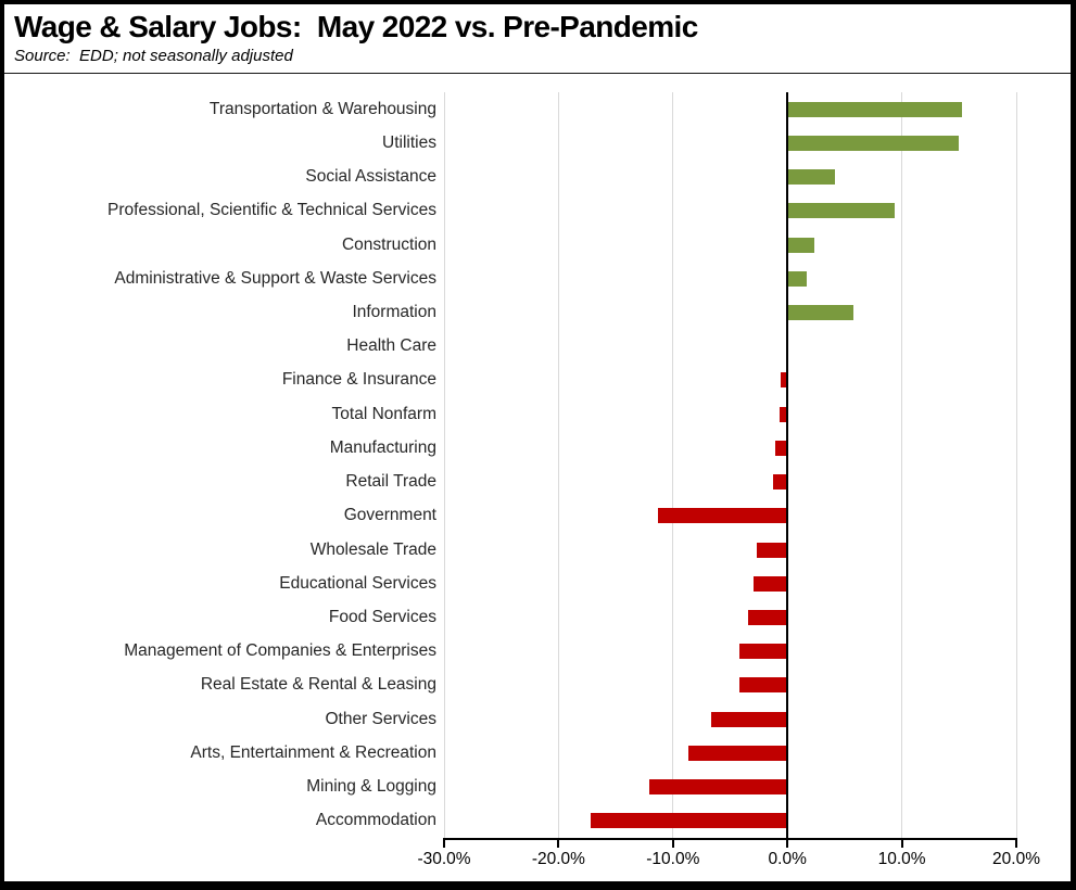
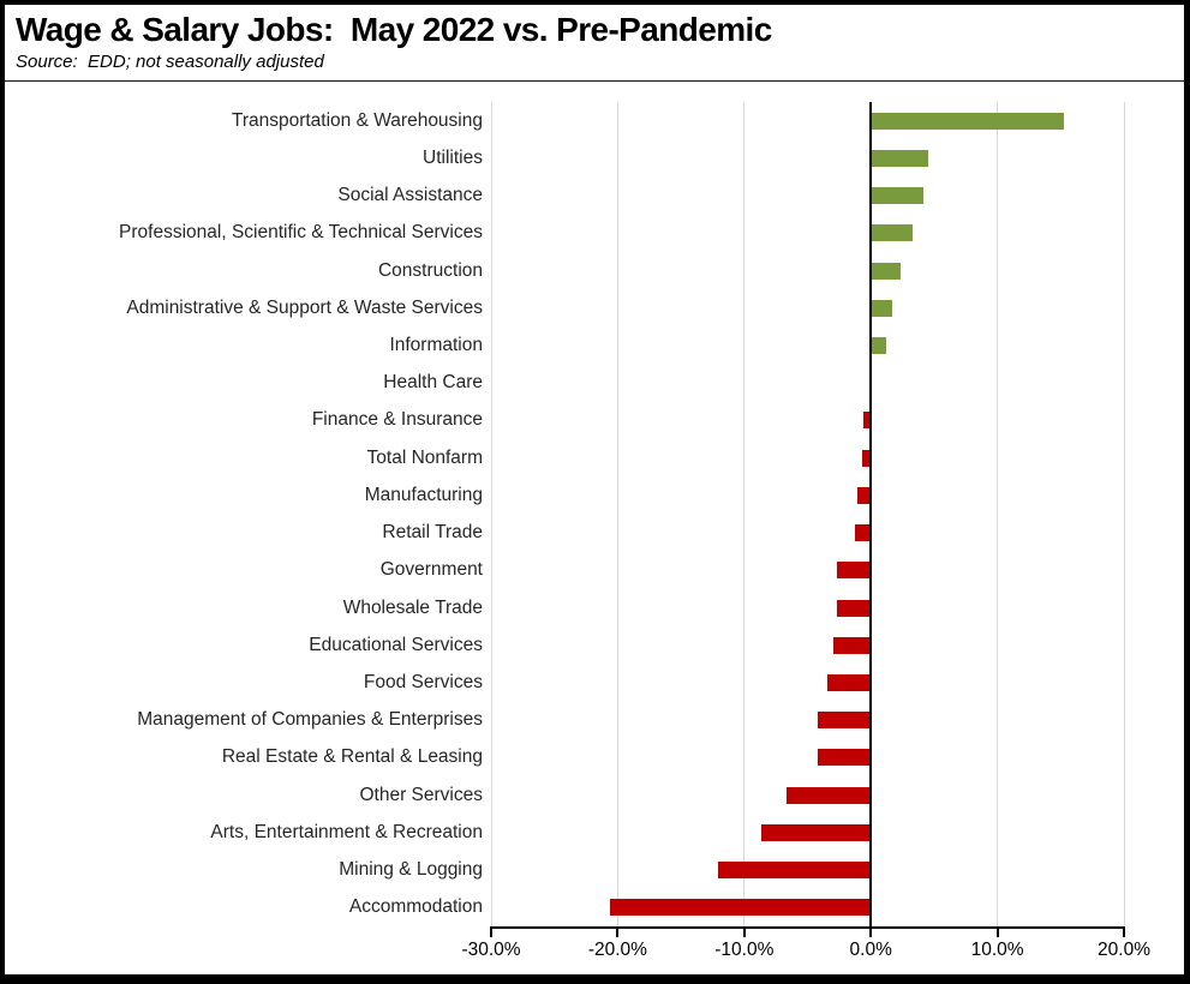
Utilities: 14.9% -> 4.4%
Professional, Scientific & Technical Services: 9.3% -> 3.2%
Information: 5.7% -> 1.1%
Government: -11.2% -> -2.6%
Accommodation: -17.1% -> -20.5%
